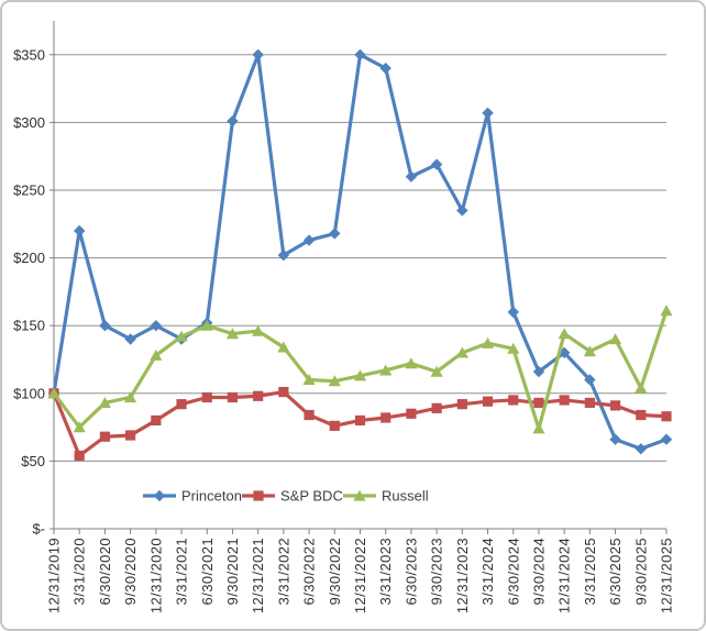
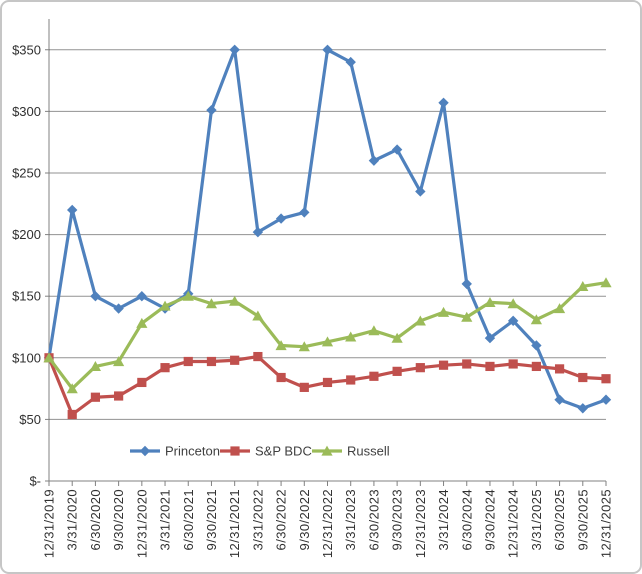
Russell/9/30/2024: $74 -> $145
Russell/9/30/2025: $104 -> $158
